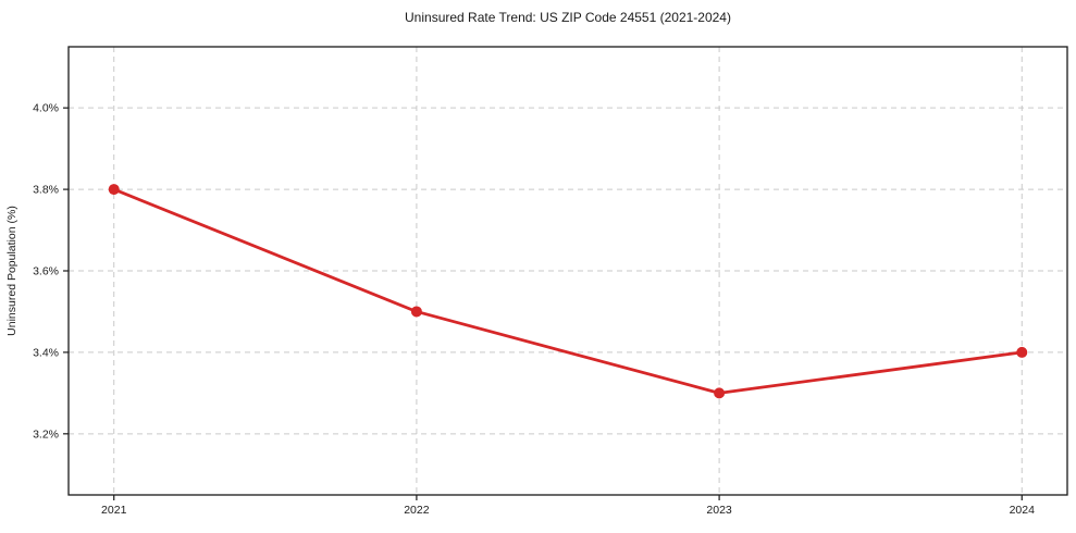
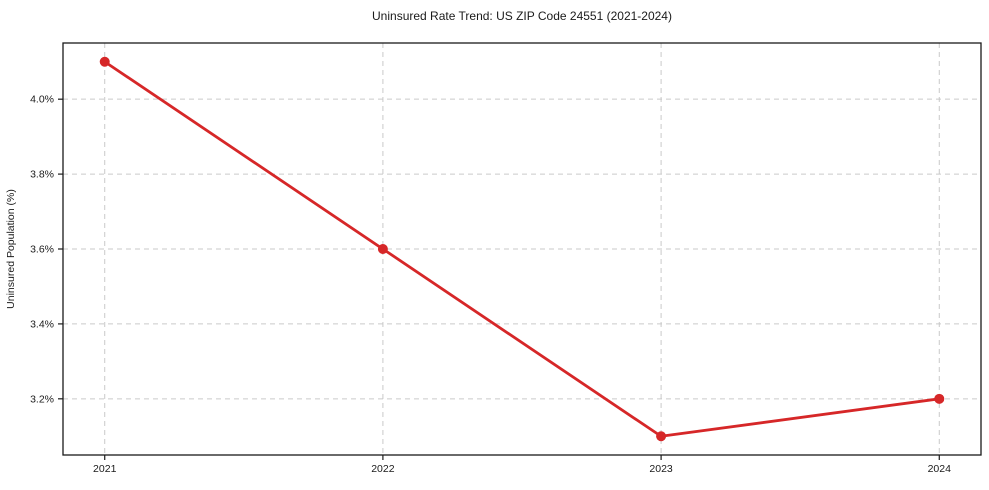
2021: 3.8% -> 4.1%
2022: 3.5% -> 3.6%
2023: 3.3% -> 3.1%
2024: 3.4% -> 3.2%
